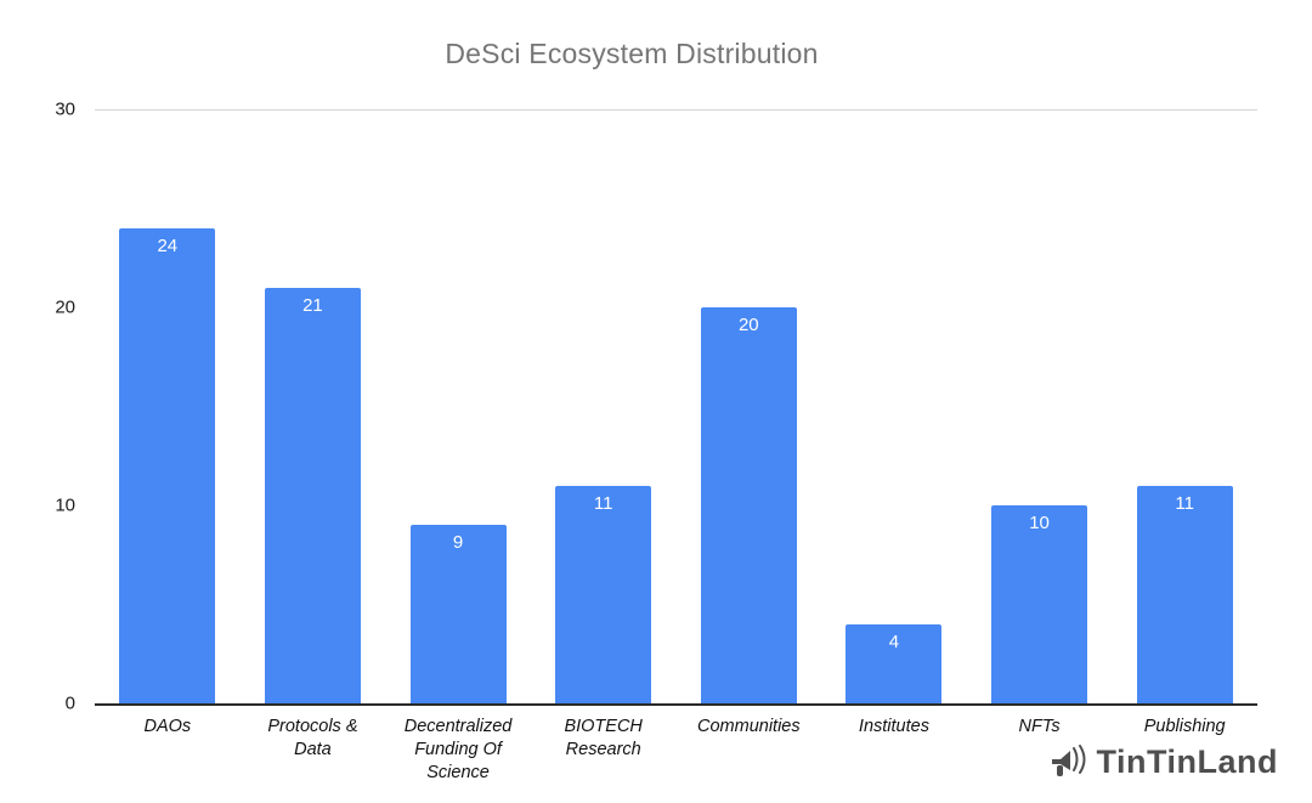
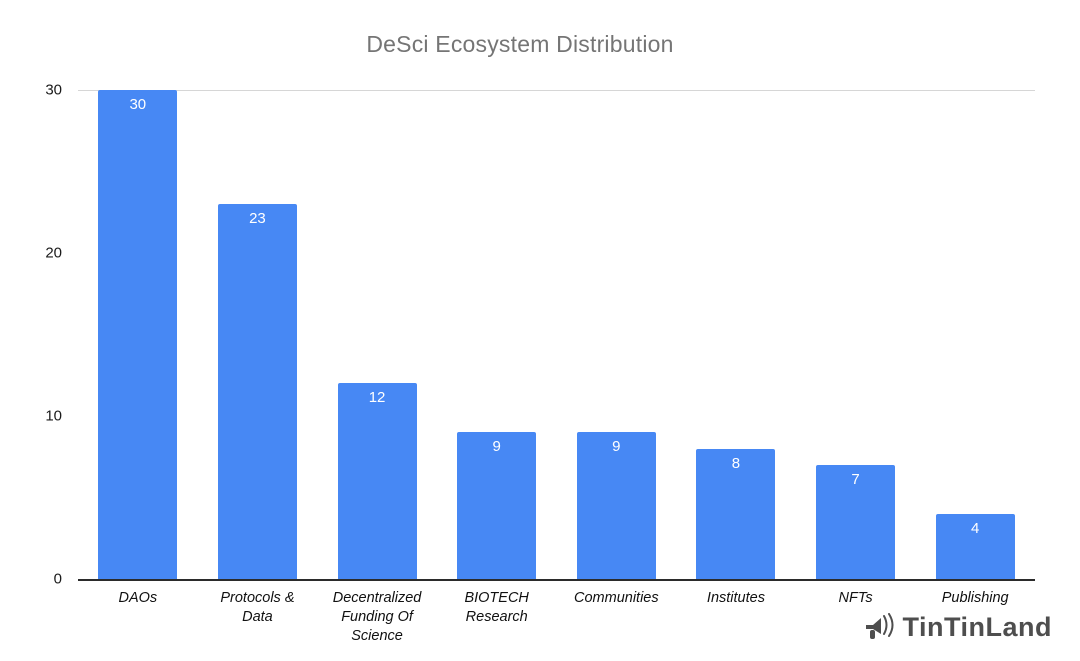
DAOs: 24 -> 30
Protocols & Data: 21 -> 23
Decentralized Funding Of Science: 9 -> 12
BIOTECH Research: 11 -> 9
Communities: 20 -> 9
Institutes: 4 -> 8
NFTs: 10 -> 7
Publishing: 11 -> 4
